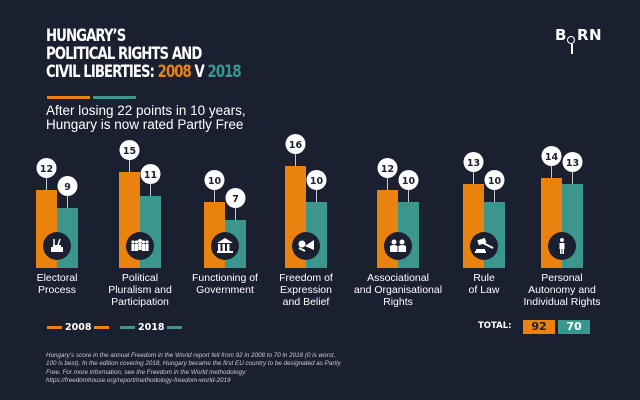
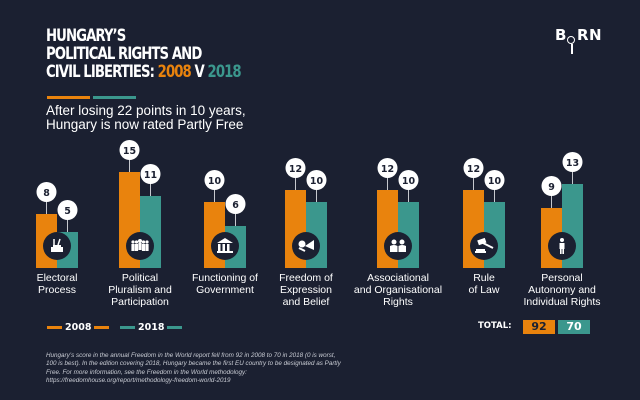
2008/Electoral Process: 12 -> 8
2018/Electoral Process: 9 -> 5
2018/Functioning of Government: 7 -> 6
2008/Freedom of Expression and Belief: 16 -> 12
2008/Rule of Law: 13 -> 12
2008/Personal Autonomy and Individual Rights: 14 -> 9
